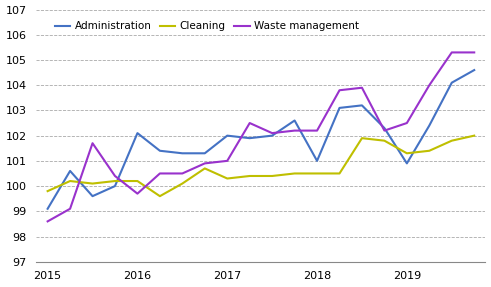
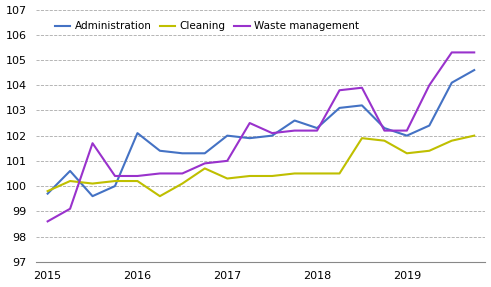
Administration/2015: 99.1 -> 99.7
Waste management/2016: 99.7 -> 100.4
Administration/2018: 101.0 -> 102.3
Administration/2019: 100.9 -> 102.0
Waste management/2019: 102.5 -> 102.2
